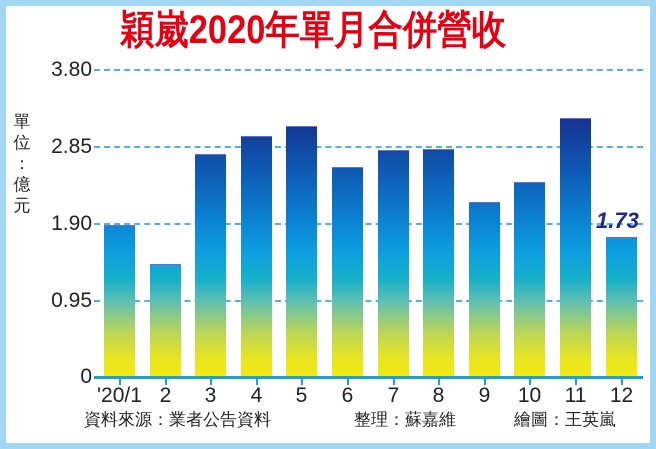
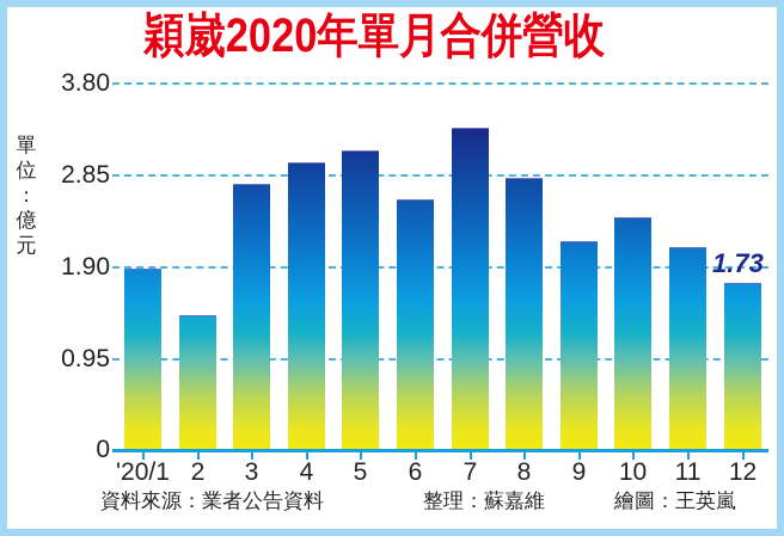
7: 2.8 -> 3.3
11: 3.2 -> 2.1
